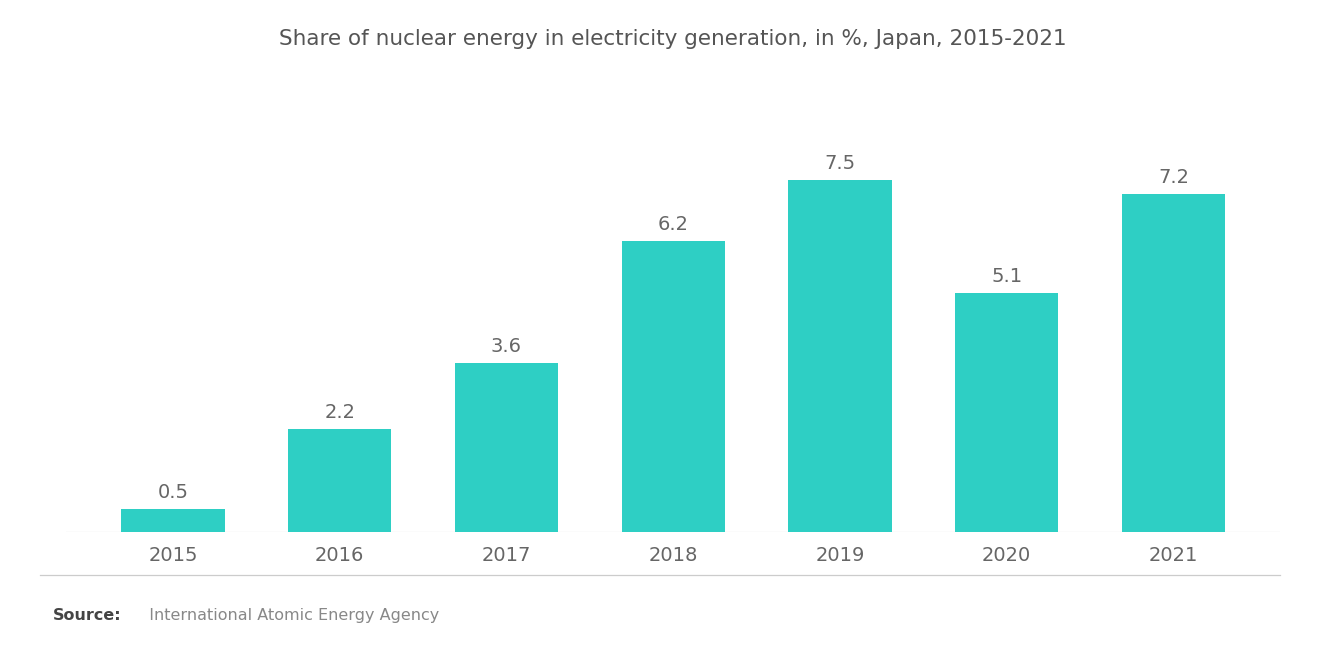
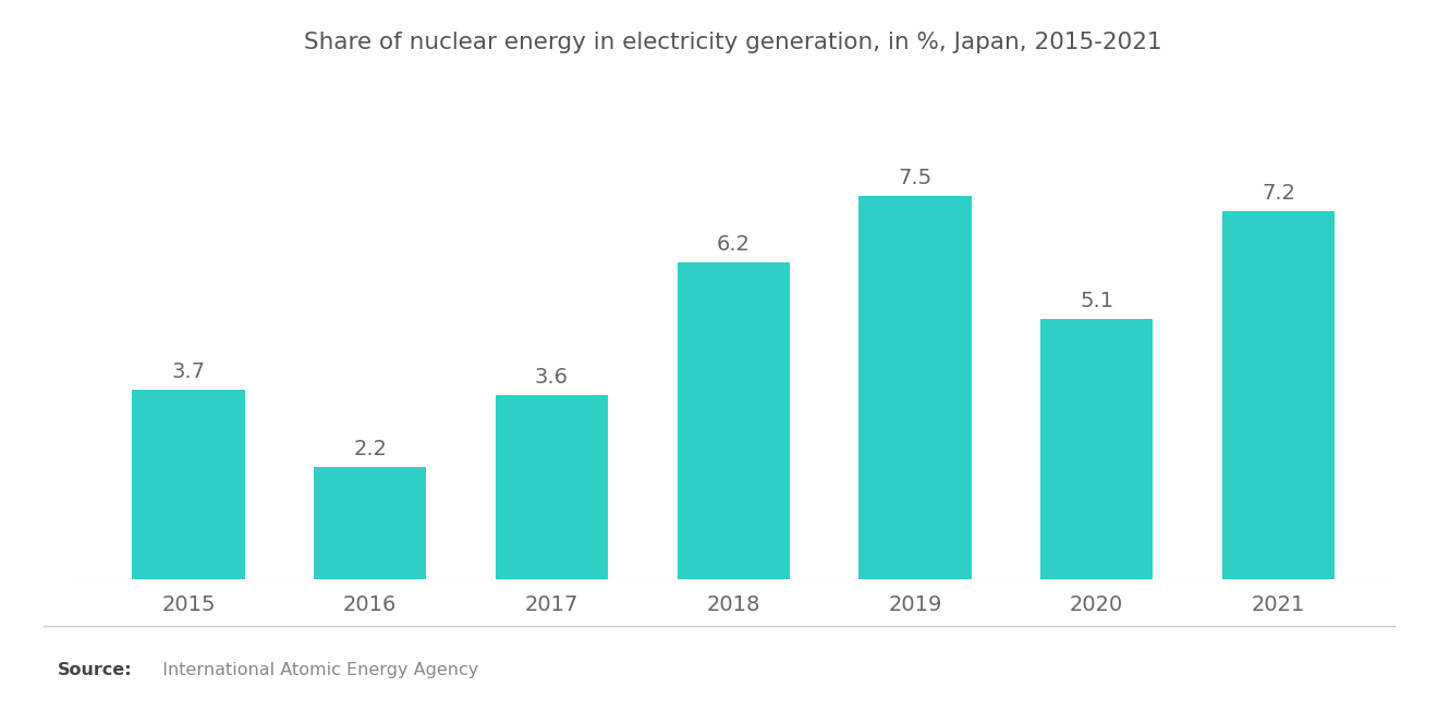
2015: 0.5 -> 3.7
